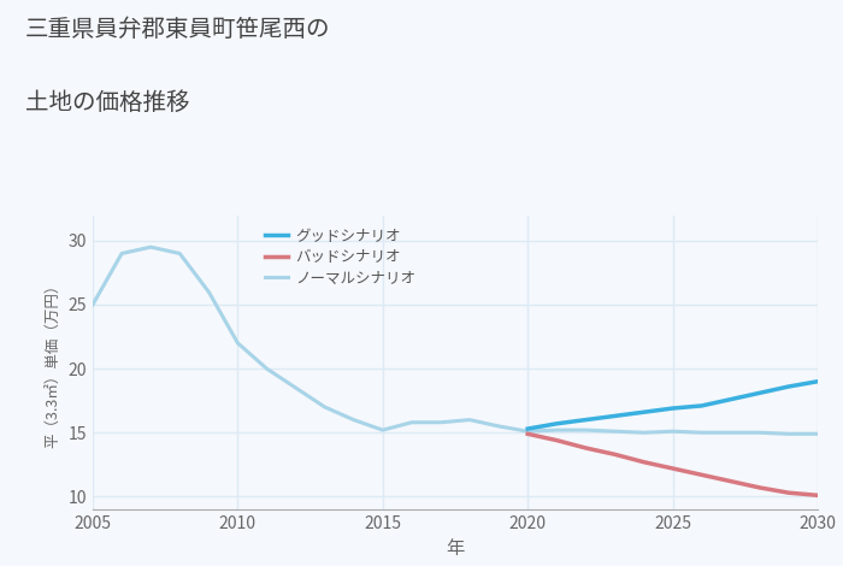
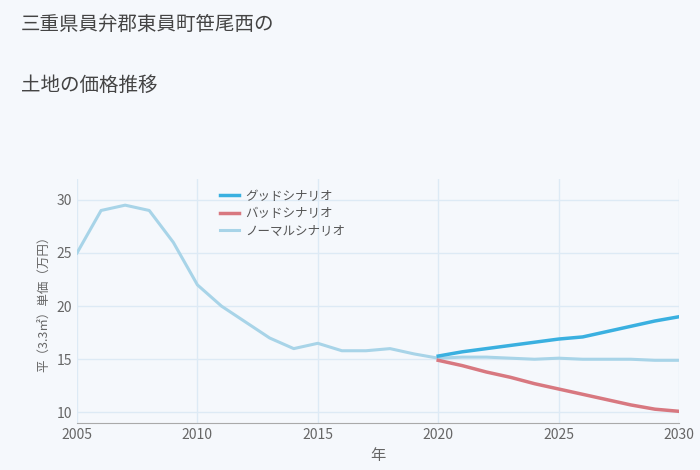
ノーマルシナリオ/2015: 15.2 -> 16.5
